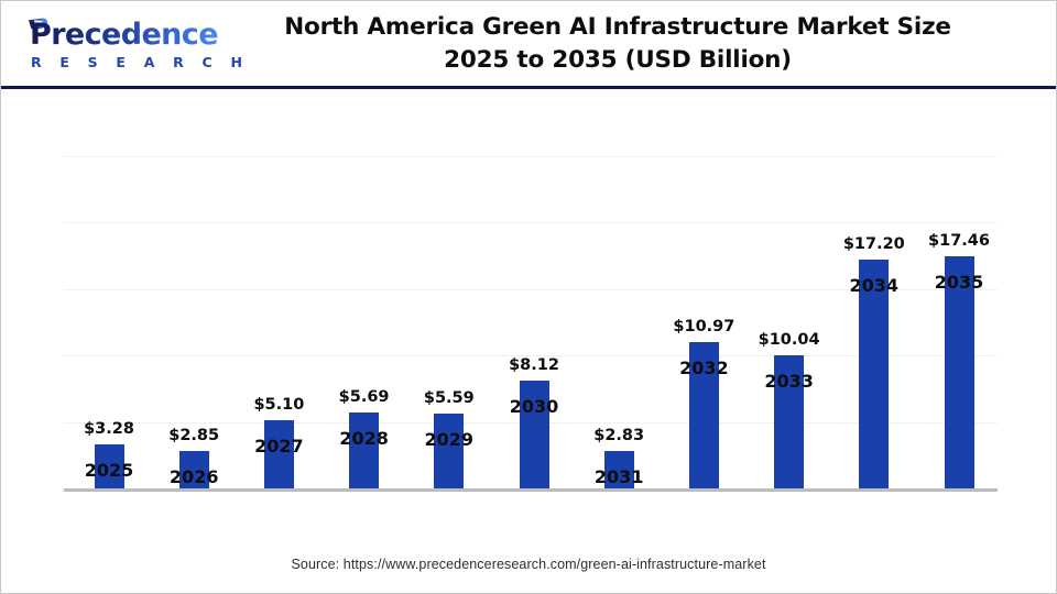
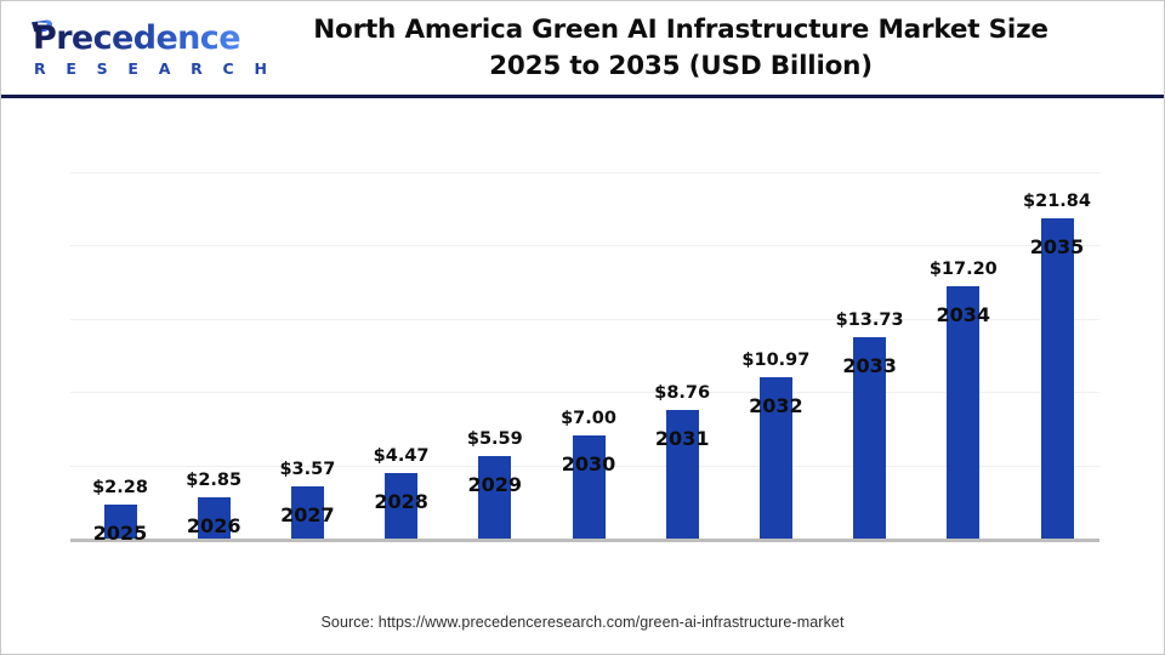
2025: $3.28 -> $2.28
2027: $5.10 -> $3.57
2028: $5.69 -> $4.47
2030: $8.12 -> $7.00
2031: $2.83 -> $8.76
2033: $10.04 -> $13.73
2035: $17.46 -> $21.84
